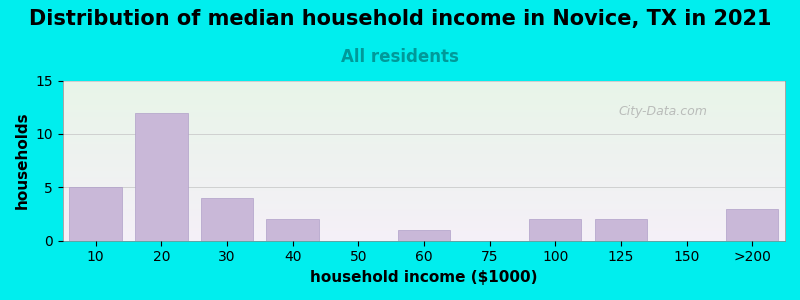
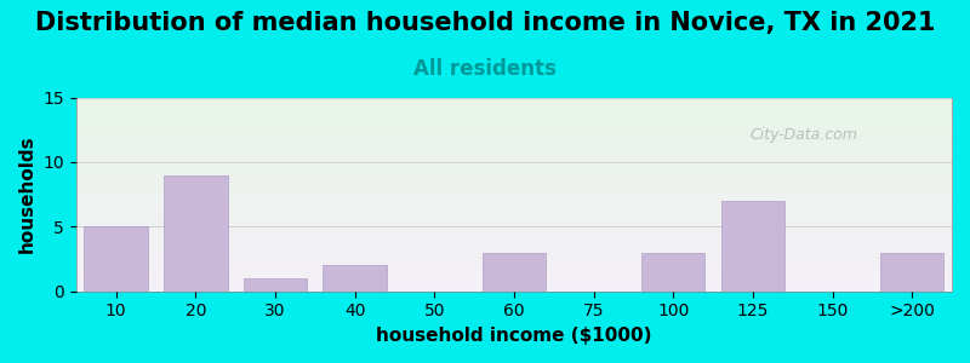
20: 12 -> 9
30: 4 -> 1
60: 1 -> 3
100: 2 -> 3
125: 2 -> 7
